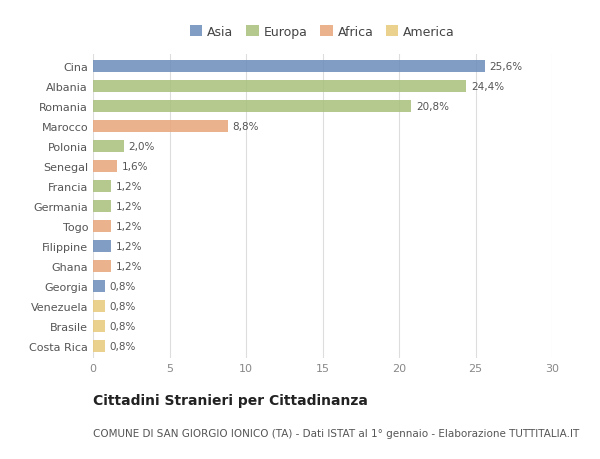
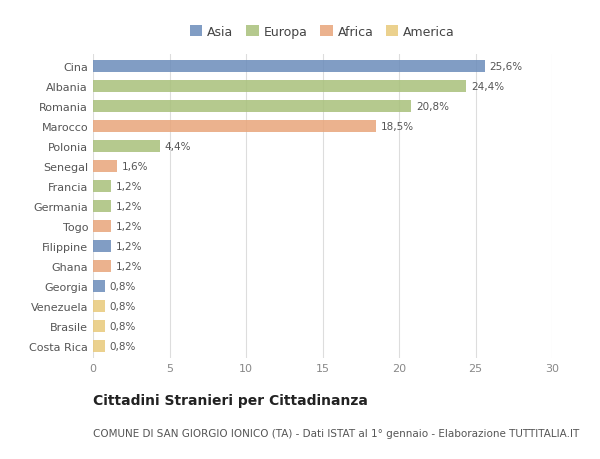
Marocco: 8,8% -> 18,5%
Polonia: 2,0% -> 4,4%
